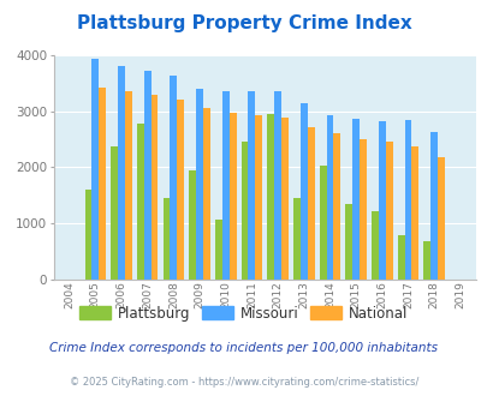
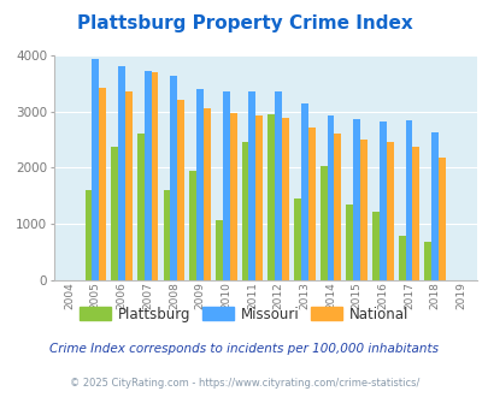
Plattsburg/2007: 2780 -> 2600
National/2007: 3290 -> 3700
Plattsburg/2008: 1450 -> 1600
